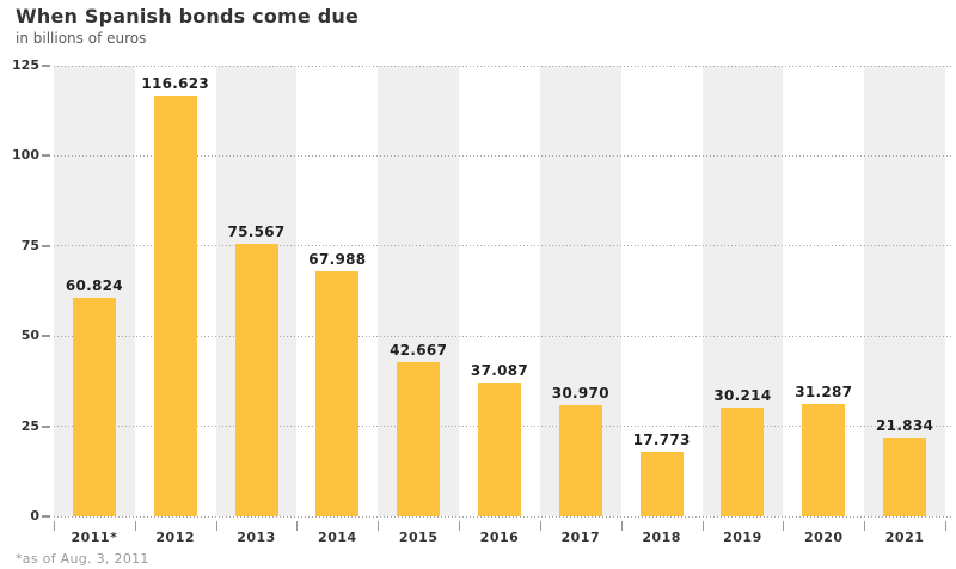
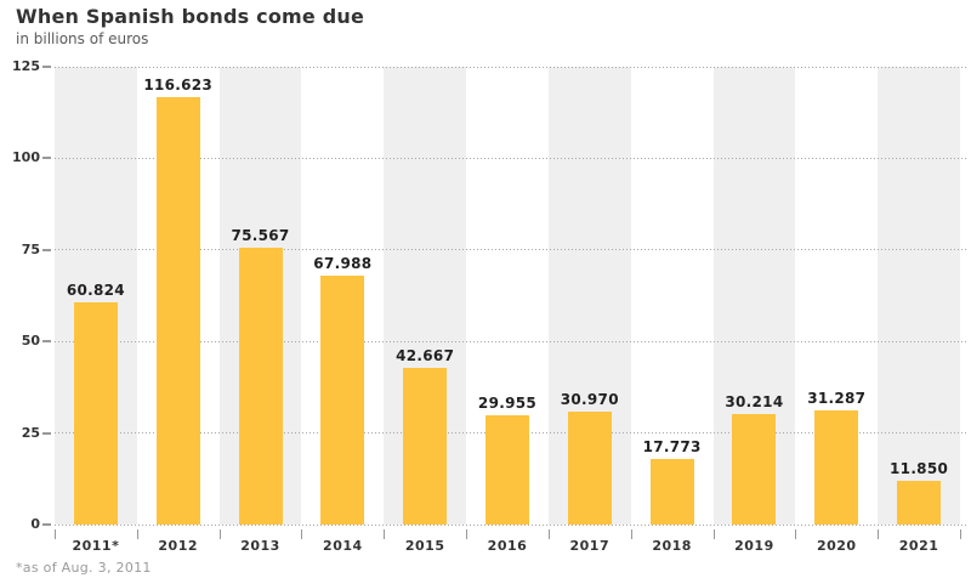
2016: 37.087 -> 29.955
2021: 21.834 -> 11.850
